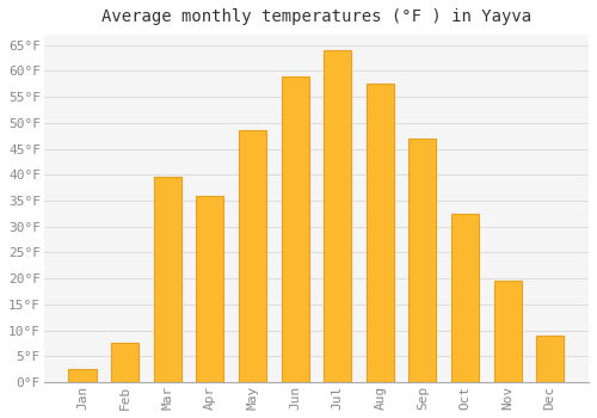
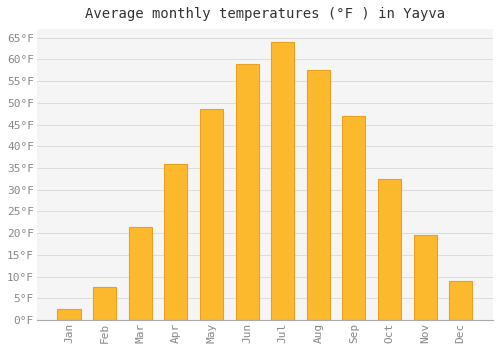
Mar: 39.5°F -> 21.5°F
